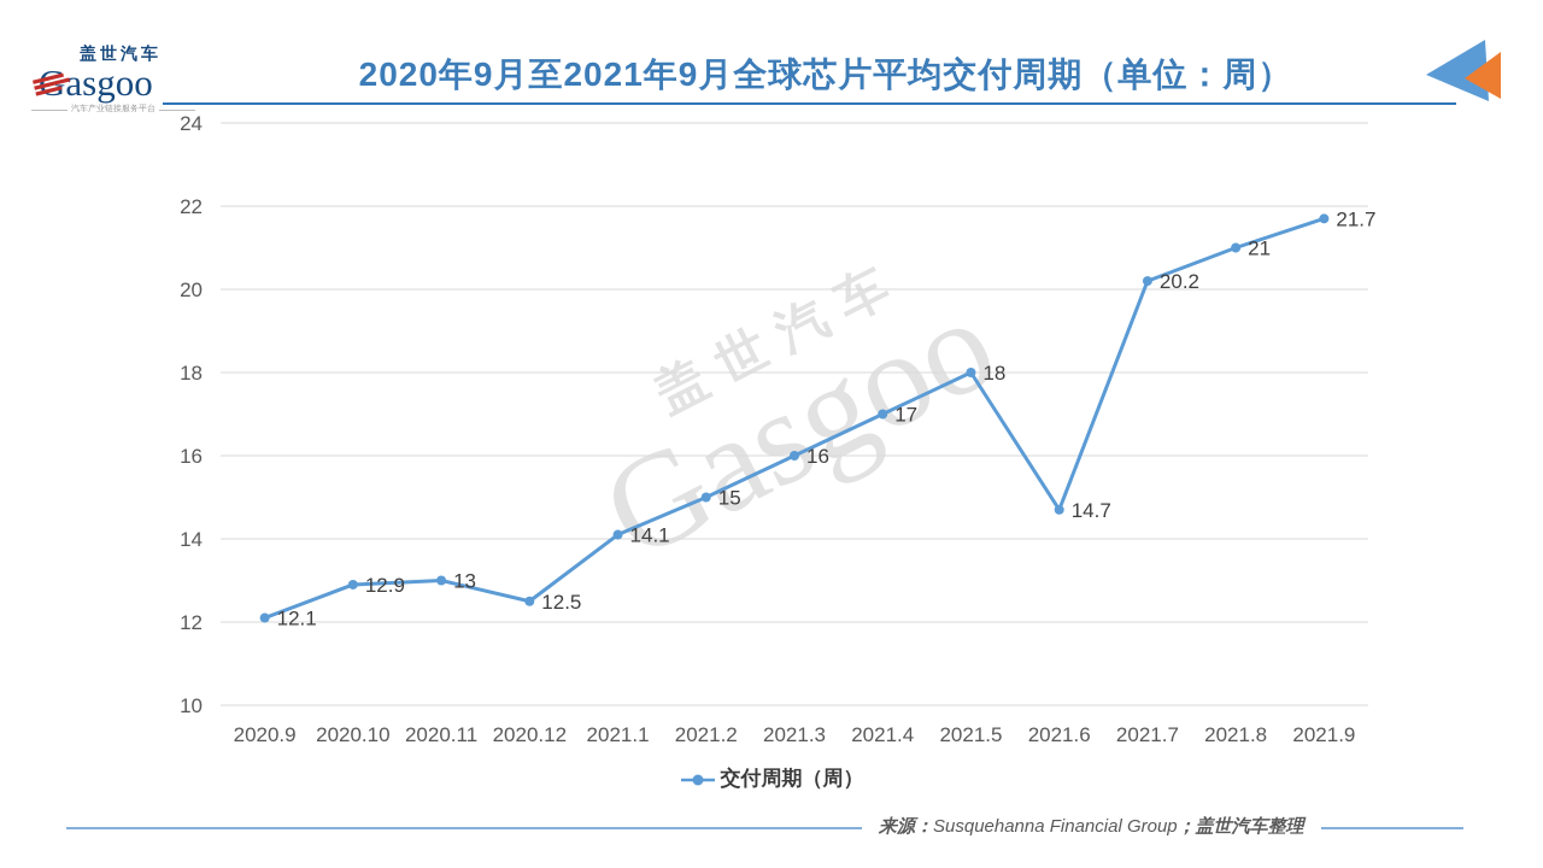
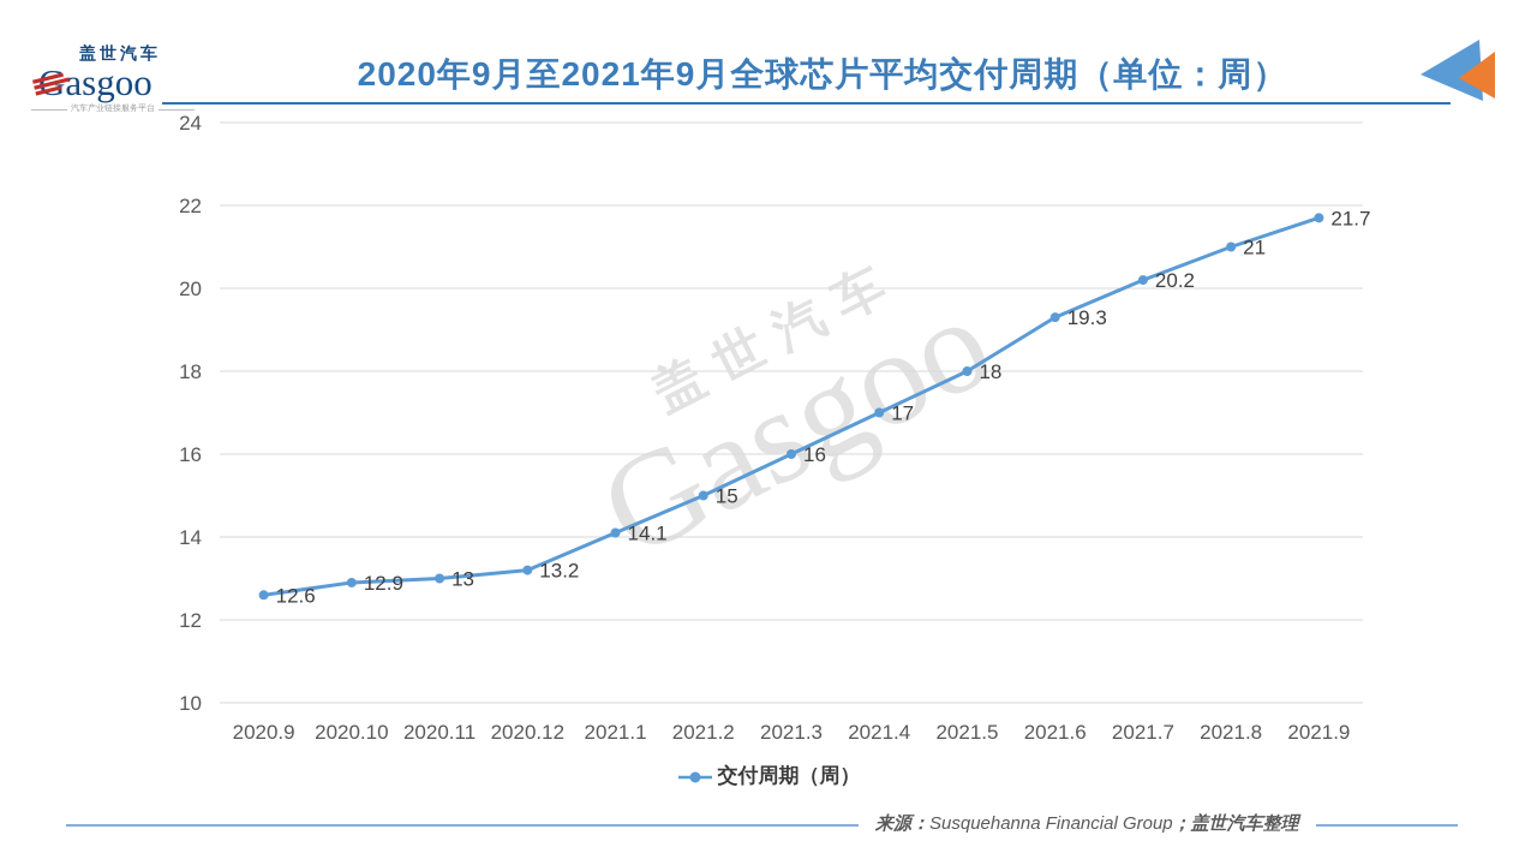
2020.9: 12.1 -> 12.6
2020.12: 12.5 -> 13.2
2021.6: 14.7 -> 19.3
